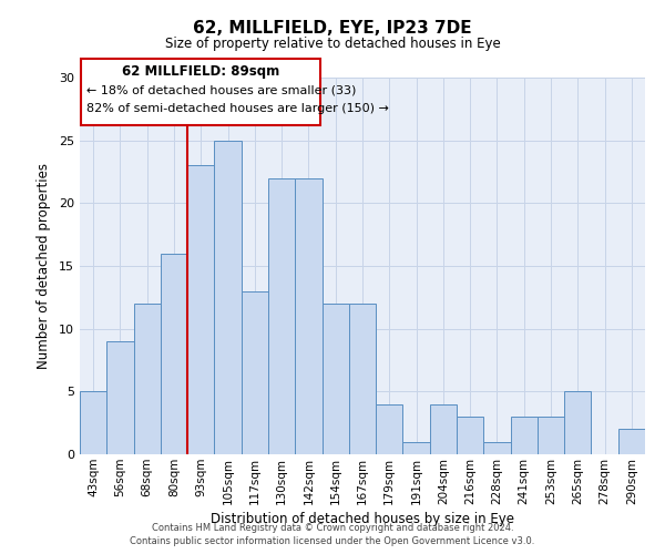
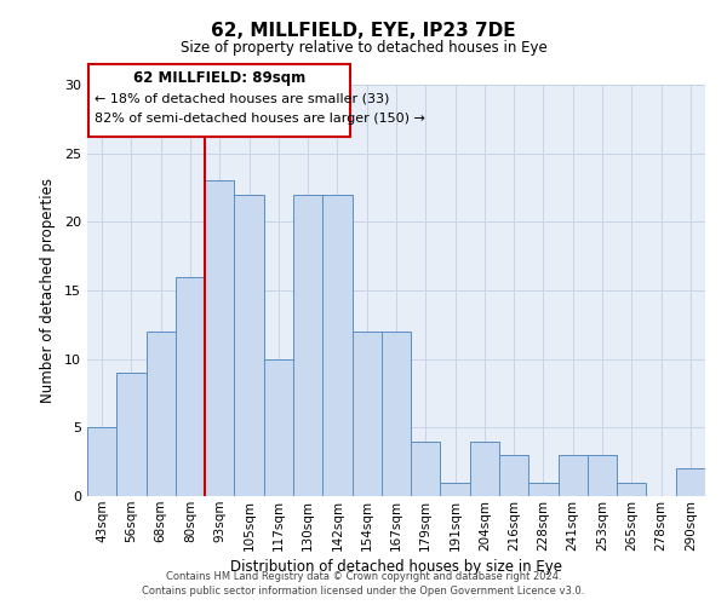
105sqm: 25 -> 22
117sqm: 13 -> 10
265sqm: 5 -> 1
